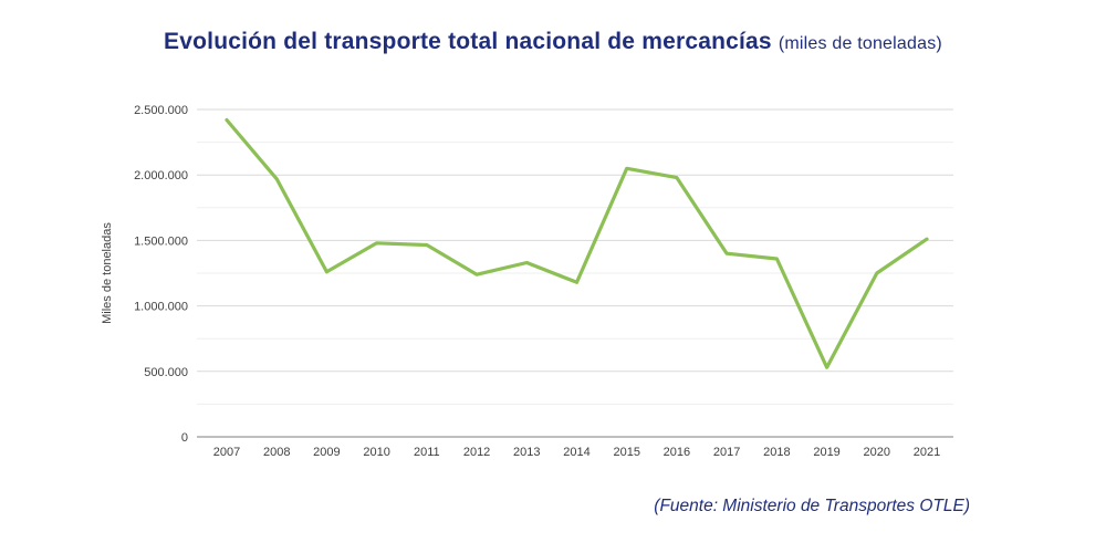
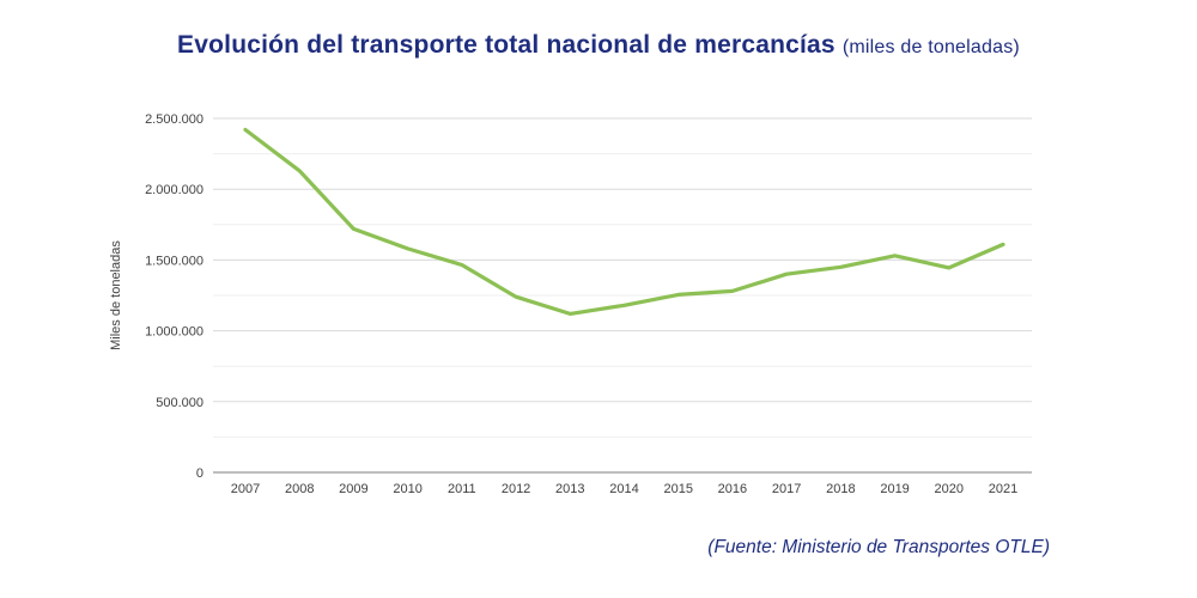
2008: 1970000 -> 2130000
2009: 1260000 -> 1720000
2010: 1480000 -> 1580000
2013: 1330000 -> 1120000
2015: 2050000 -> 1260000
2016: 1980000 -> 1280000
2018: 1360000 -> 1450000
2019: 530000 -> 1530000
2020: 1250000 -> 1440000
2021: 1510000 -> 1610000
